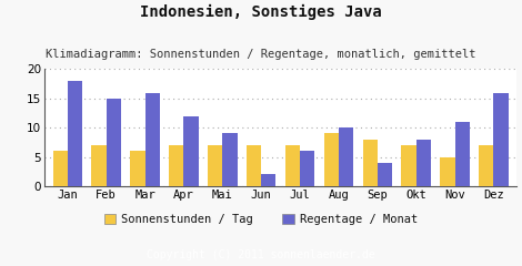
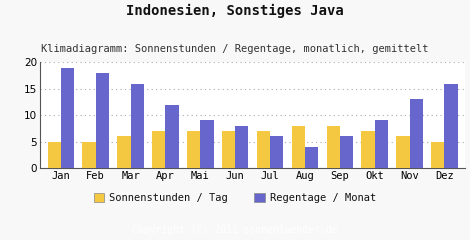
Sonnenstunden / Tag/Jan: 6 -> 5
Regentage / Monat/Jan: 18 -> 19
Sonnenstunden / Tag/Feb: 7 -> 5
Regentage / Monat/Feb: 15 -> 18
Regentage / Monat/Jun: 2 -> 8
Sonnenstunden / Tag/Aug: 9 -> 8
Regentage / Monat/Aug: 10 -> 4
Regentage / Monat/Sep: 4 -> 6
Regentage / Monat/Okt: 8 -> 9
Sonnenstunden / Tag/Nov: 5 -> 6
Regentage / Monat/Nov: 11 -> 13
Sonnenstunden / Tag/Dez: 7 -> 5
